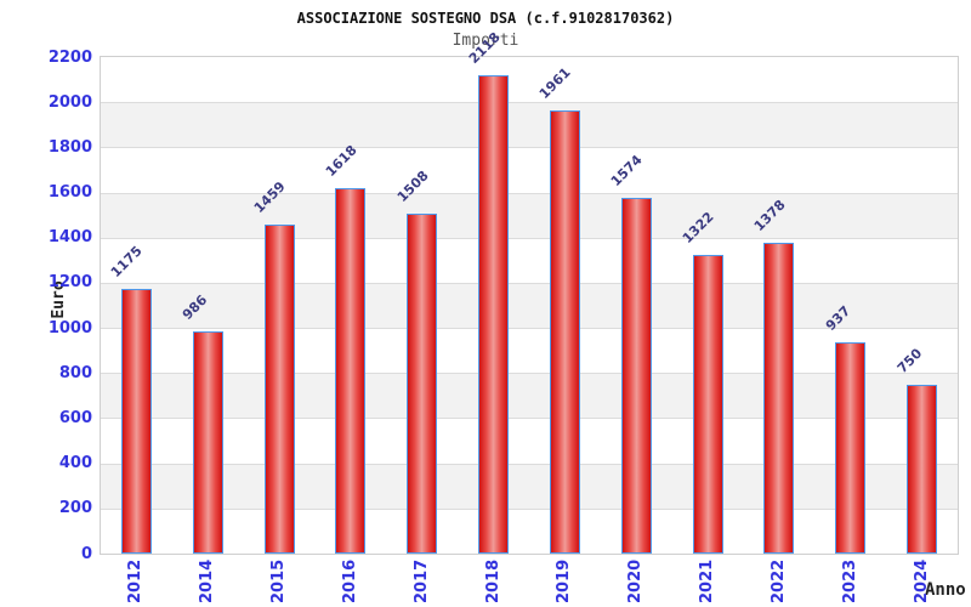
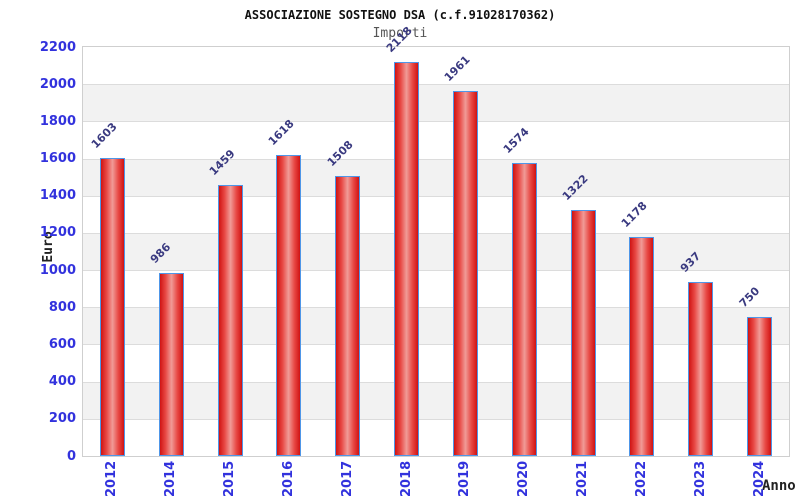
2012: 1175 -> 1603
2022: 1378 -> 1178
